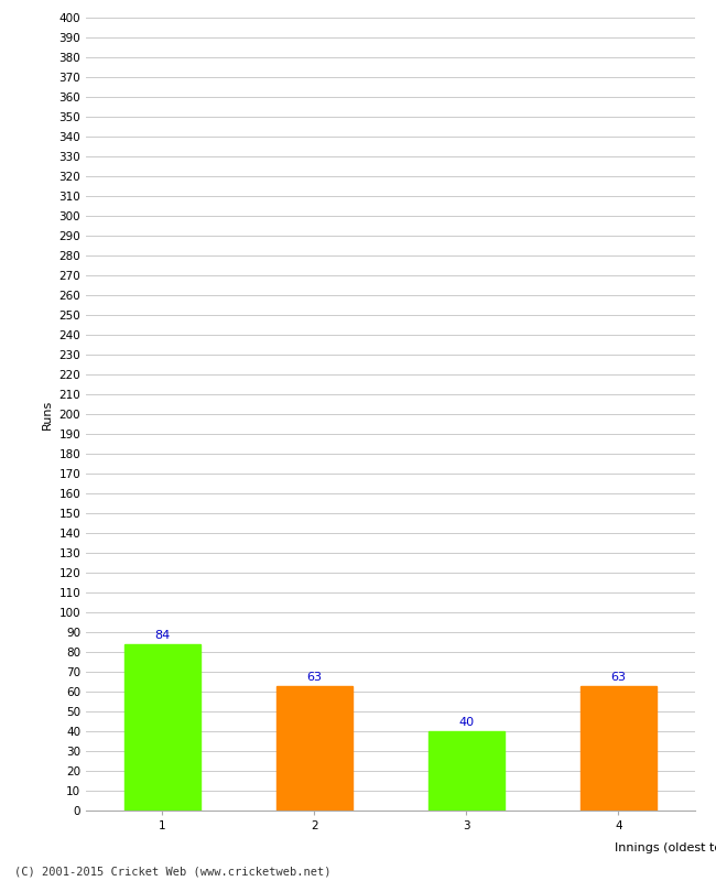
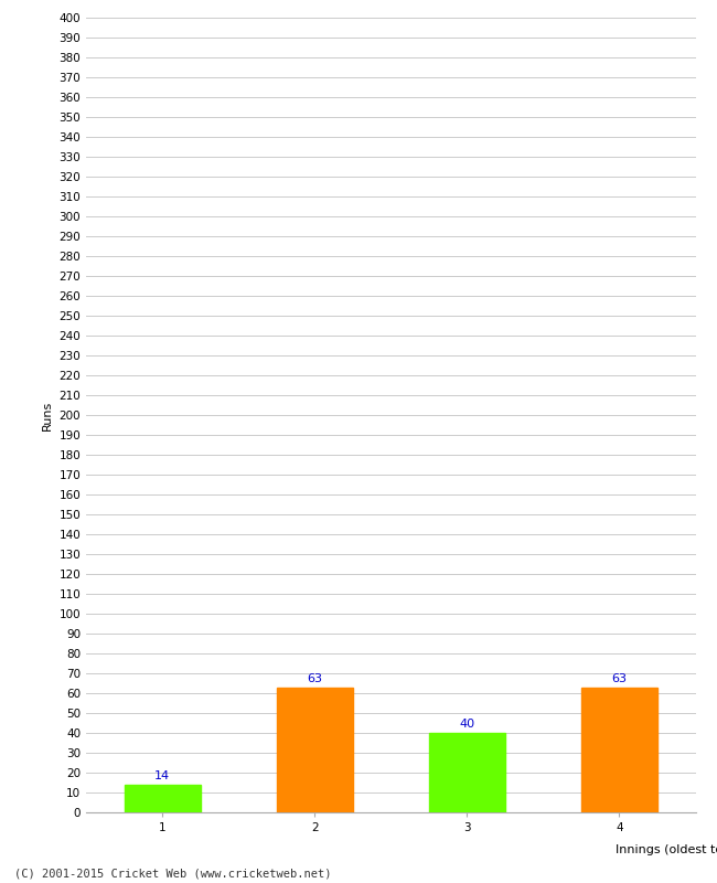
1: 84 -> 14
